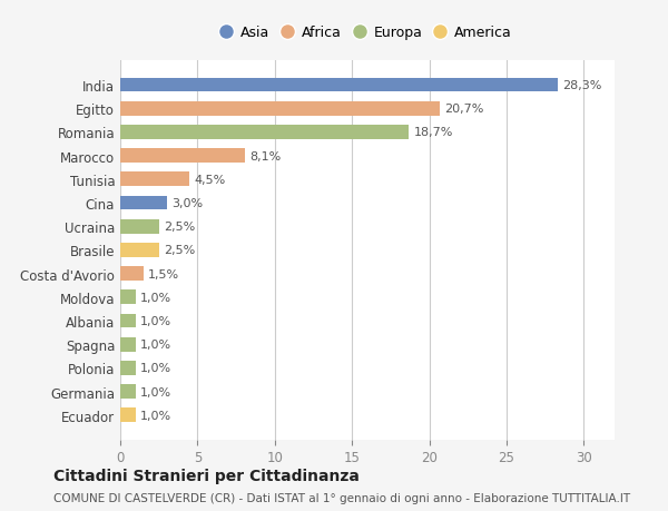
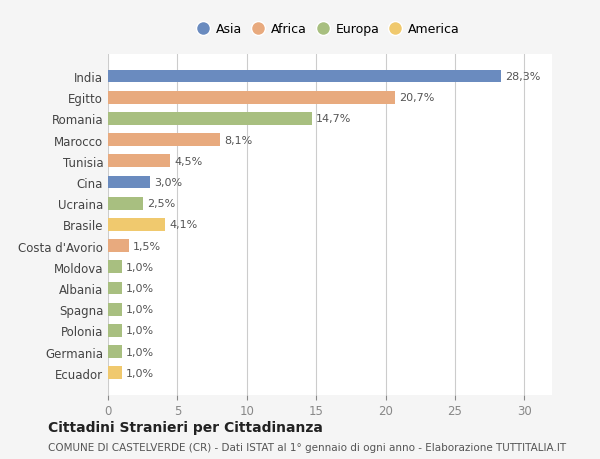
Romania: 18,7% -> 14,7%
Brasile: 2,5% -> 4,1%
